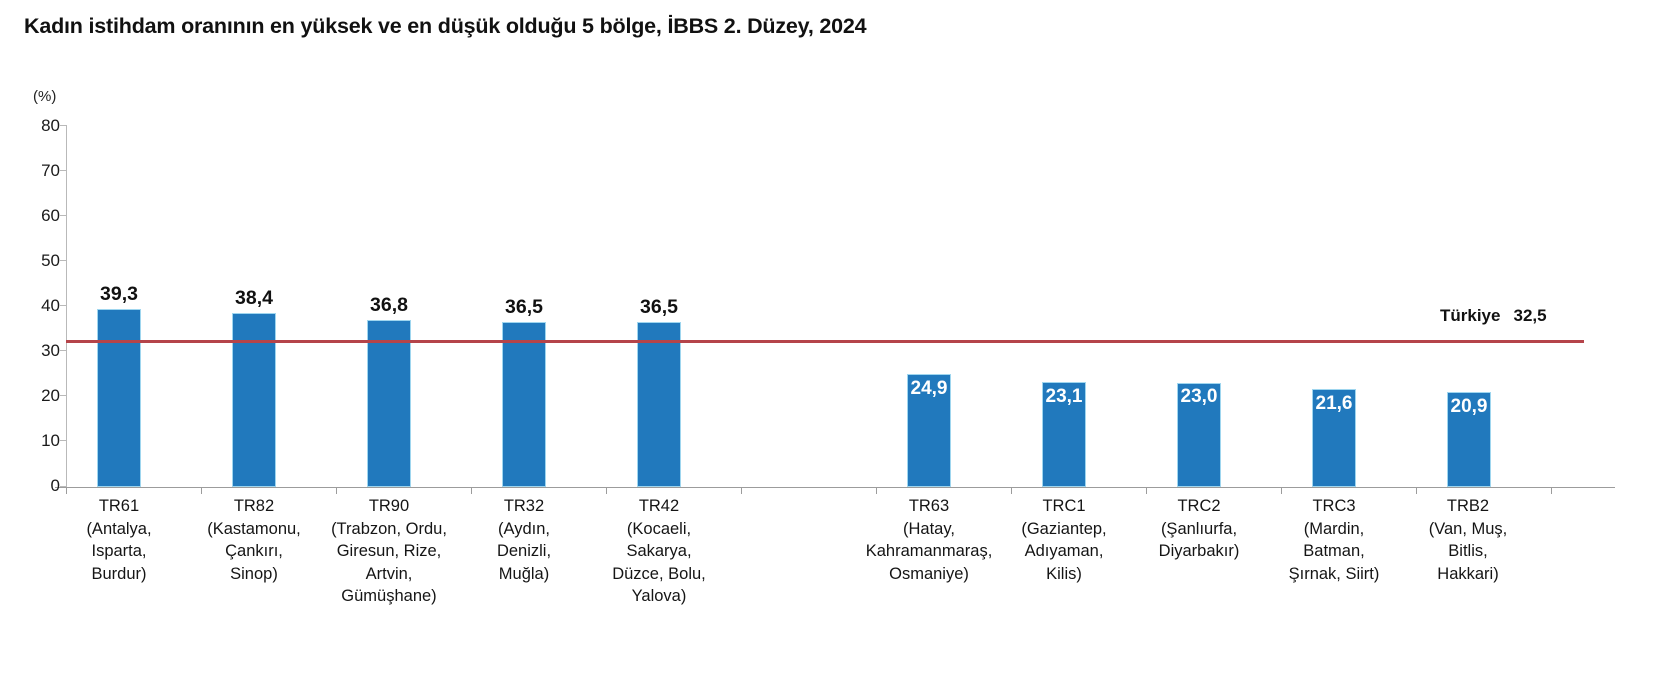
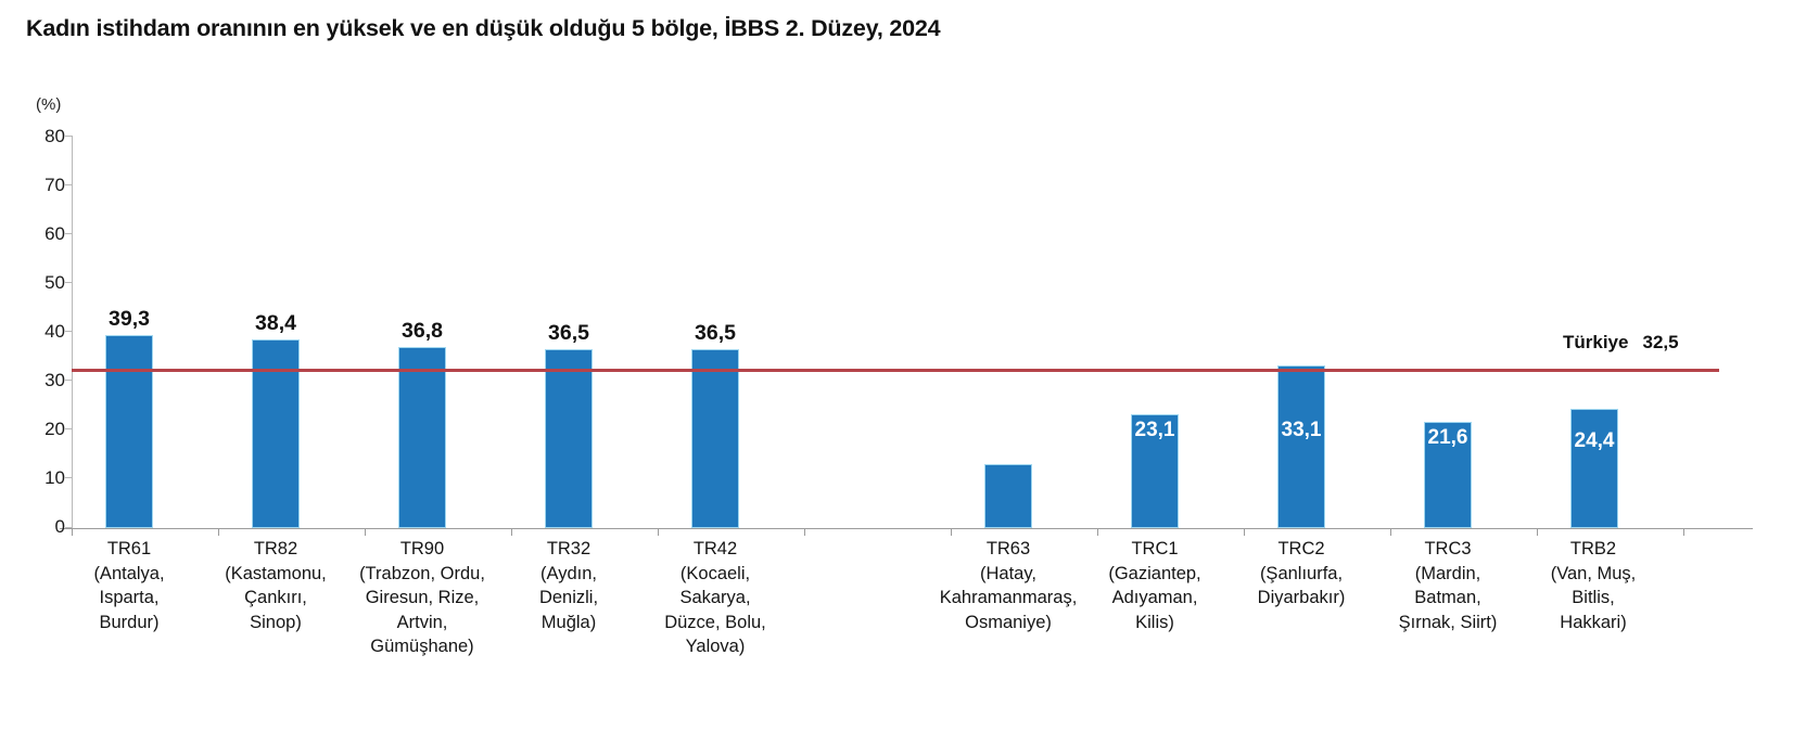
TR63: 24,9 -> 13,1
TRC2: 23,0 -> 33,1
TRB2: 20,9 -> 24,4
